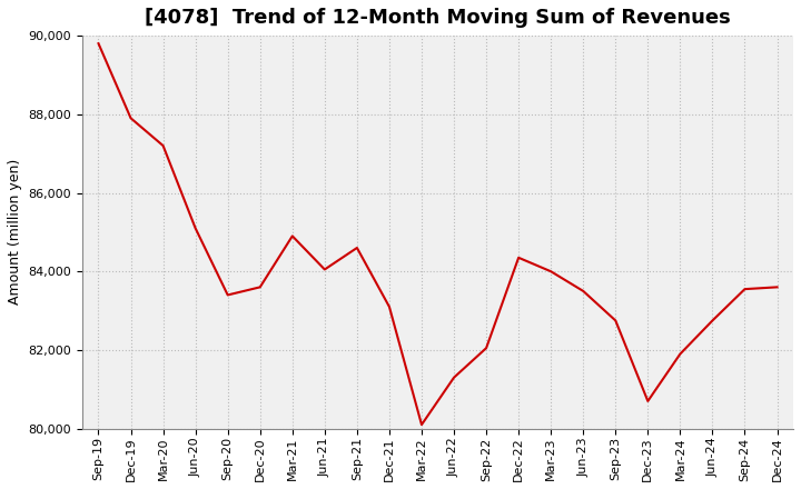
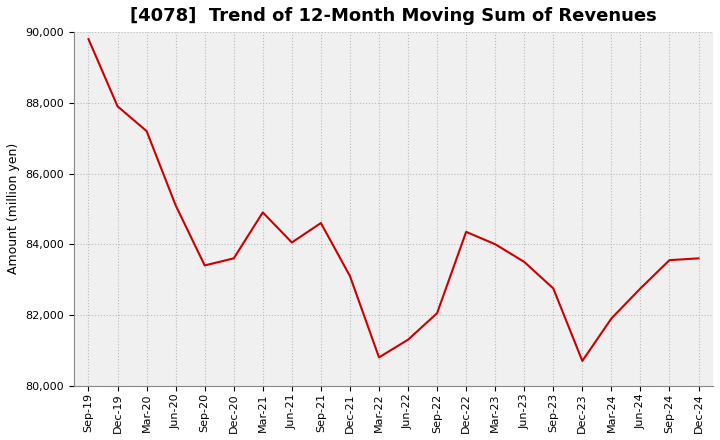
Mar-22: 80,100 -> 80,800
